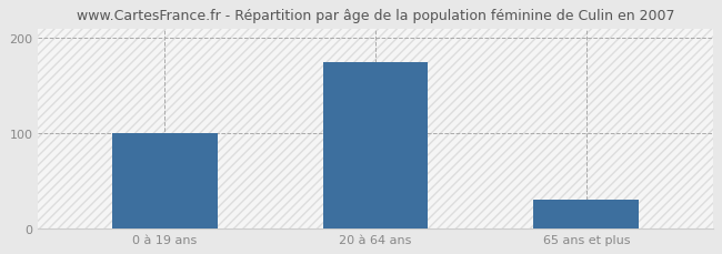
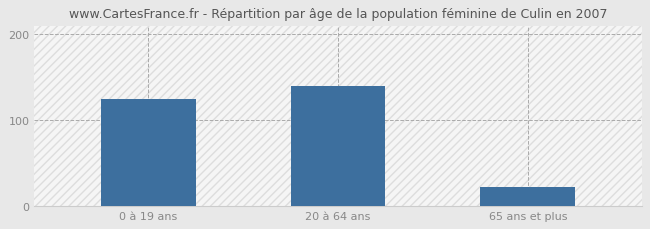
0 à 19 ans: 100 -> 124
20 à 64 ans: 175 -> 140
65 ans et plus: 30 -> 22
